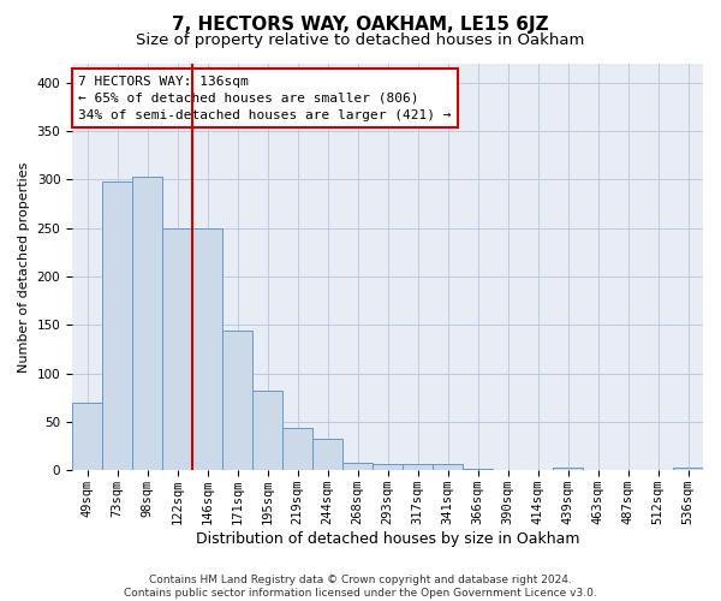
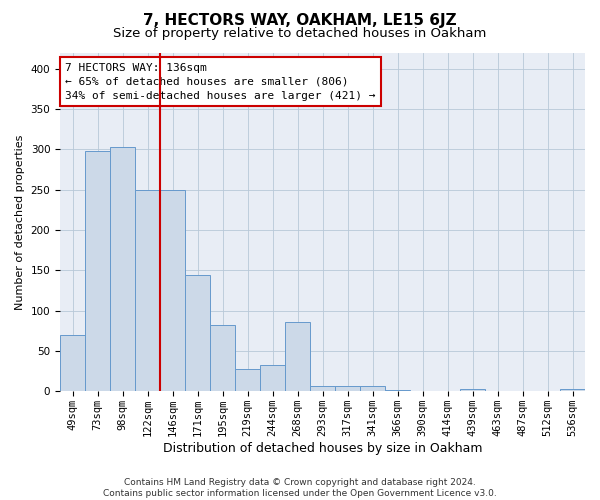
219sqm: 44 -> 28
268sqm: 8 -> 86
